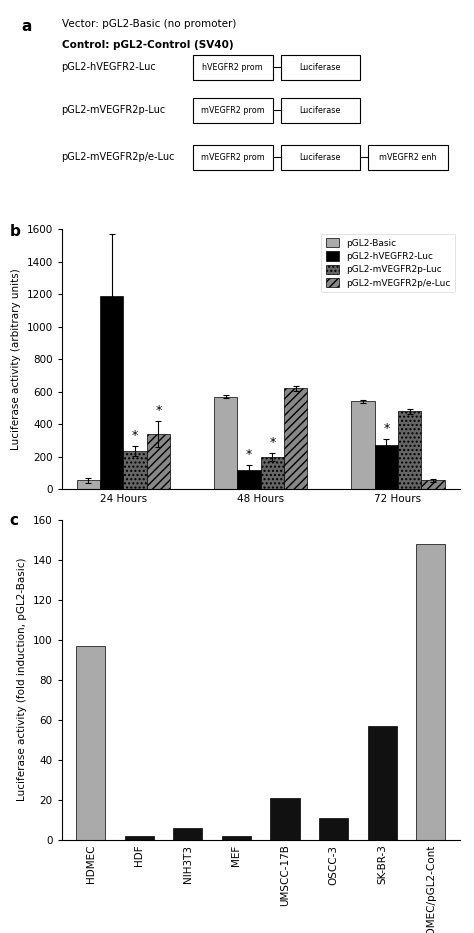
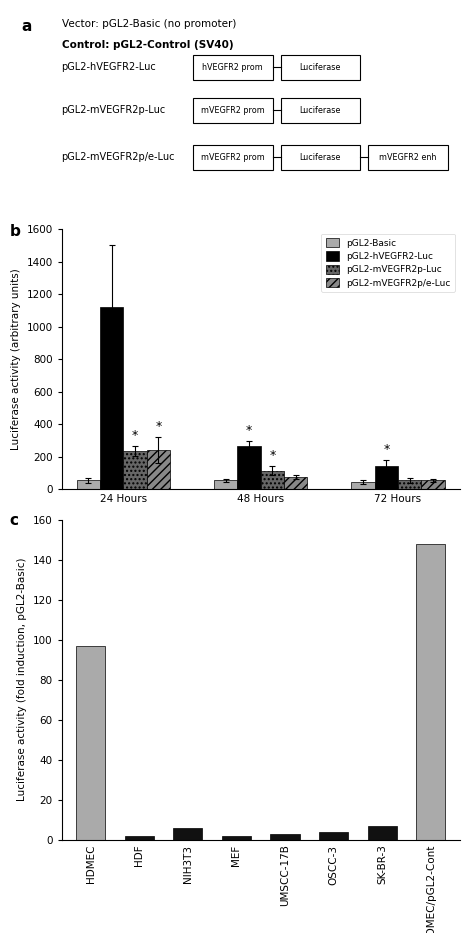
pGL2-hVEGFR2-Luc/24 Hours: 1190 -> 1120
pGL2-mVEGFR2p/e-Luc/24 Hours: 340 -> 240
pGL2-Basic/48 Hours: 570 -> 60
pGL2-hVEGFR2-Luc/48 Hours: 120 -> 260
pGL2-mVEGFR2p-Luc/48 Hours: 200 -> 120
pGL2-mVEGFR2p/e-Luc/48 Hours: 620 -> 80
pGL2-Basic/72 Hours: 540 -> 40
pGL2-hVEGFR2-Luc/72 Hours: 270 -> 140
pGL2-mVEGFR2p-Luc/72 Hours: 480 -> 60
UMSCC-17B: 21 -> 3
OSCC-3: 11 -> 4
SK-BR-3: 57 -> 7
